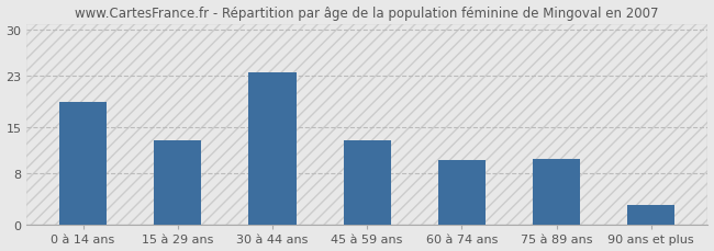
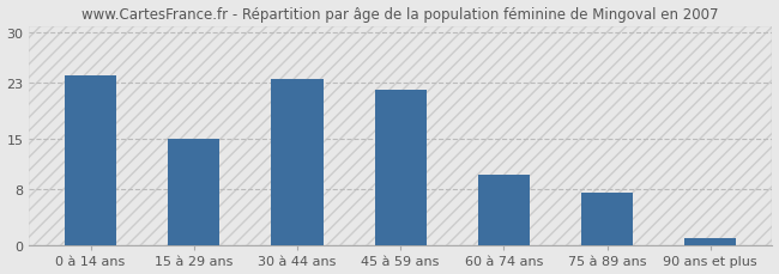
0 à 14 ans: 19.0 -> 24.0
15 à 29 ans: 13.0 -> 15.0
45 à 59 ans: 13.0 -> 22.0
75 à 89 ans: 10.2 -> 7.5
90 ans et plus: 3.0 -> 1.0
